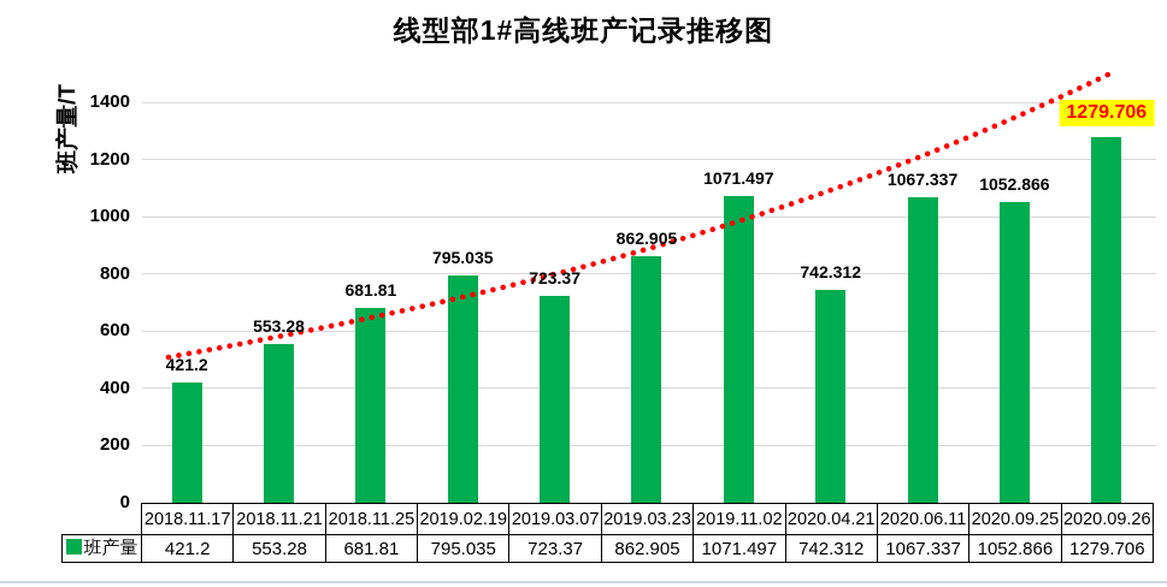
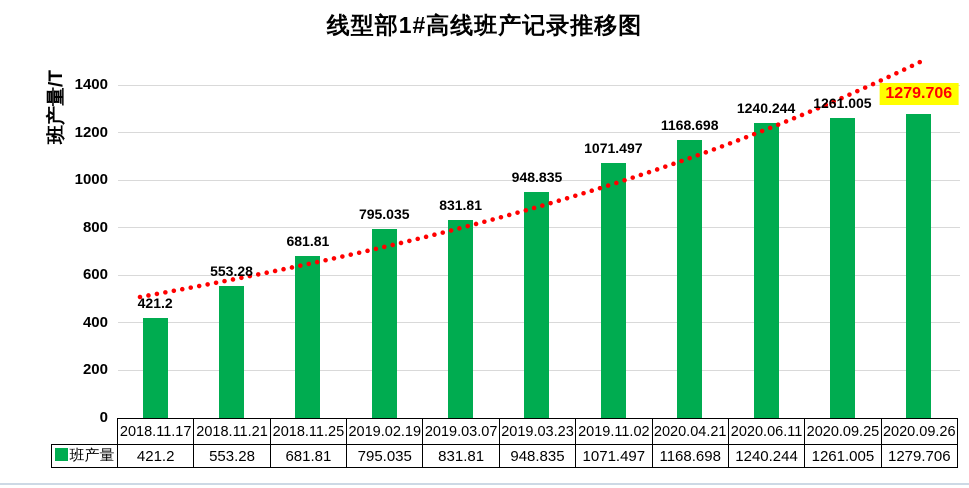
2019.03.07: 723.37 -> 831.81
2019.03.23: 862.905 -> 948.835
2020.04.21: 742.312 -> 1168.698
2020.06.11: 1067.337 -> 1240.244
2020.09.25: 1052.866 -> 1261.005
